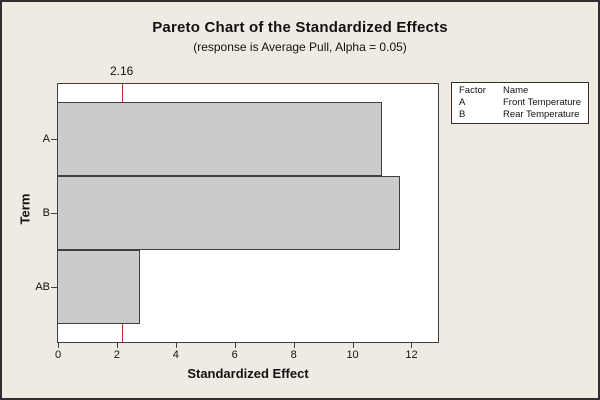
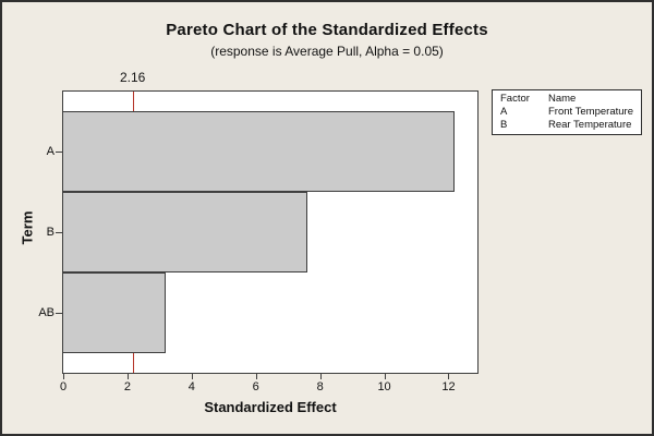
A: 11.0 -> 12.2
B: 11.6 -> 7.6
AB: 2.8 -> 3.2
